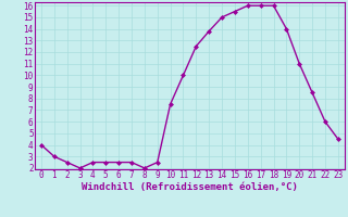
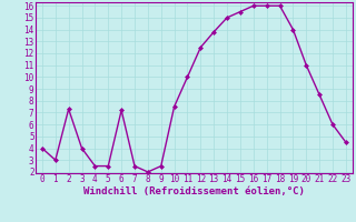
2: 2.5 -> 7.3
3: 2.0 -> 4.0
6: 2.5 -> 7.2
